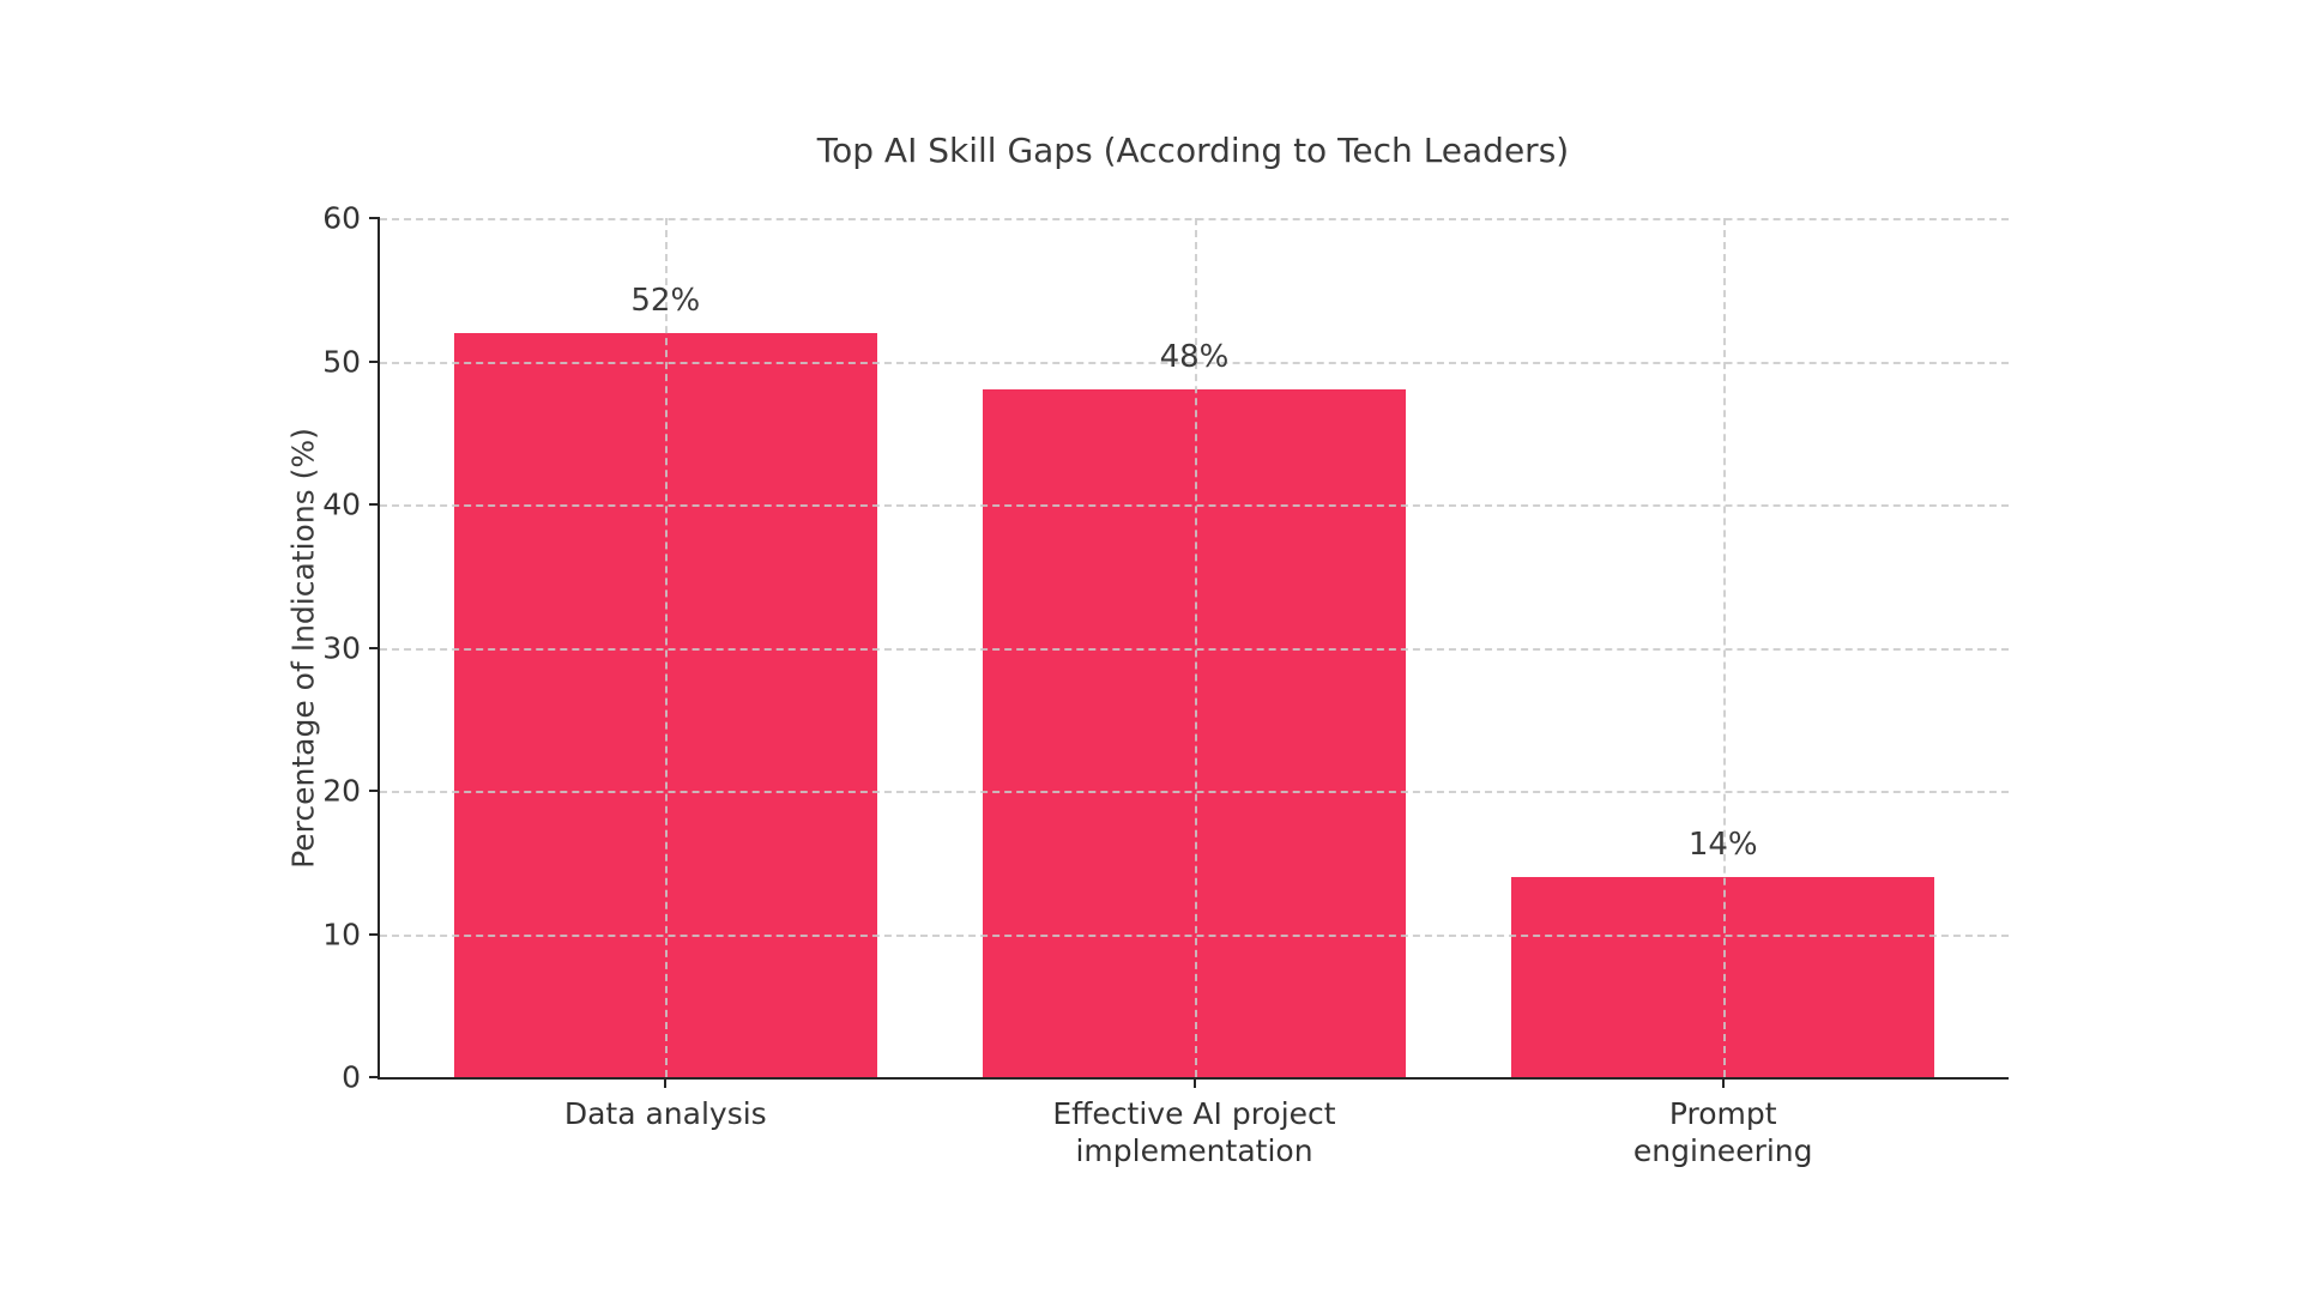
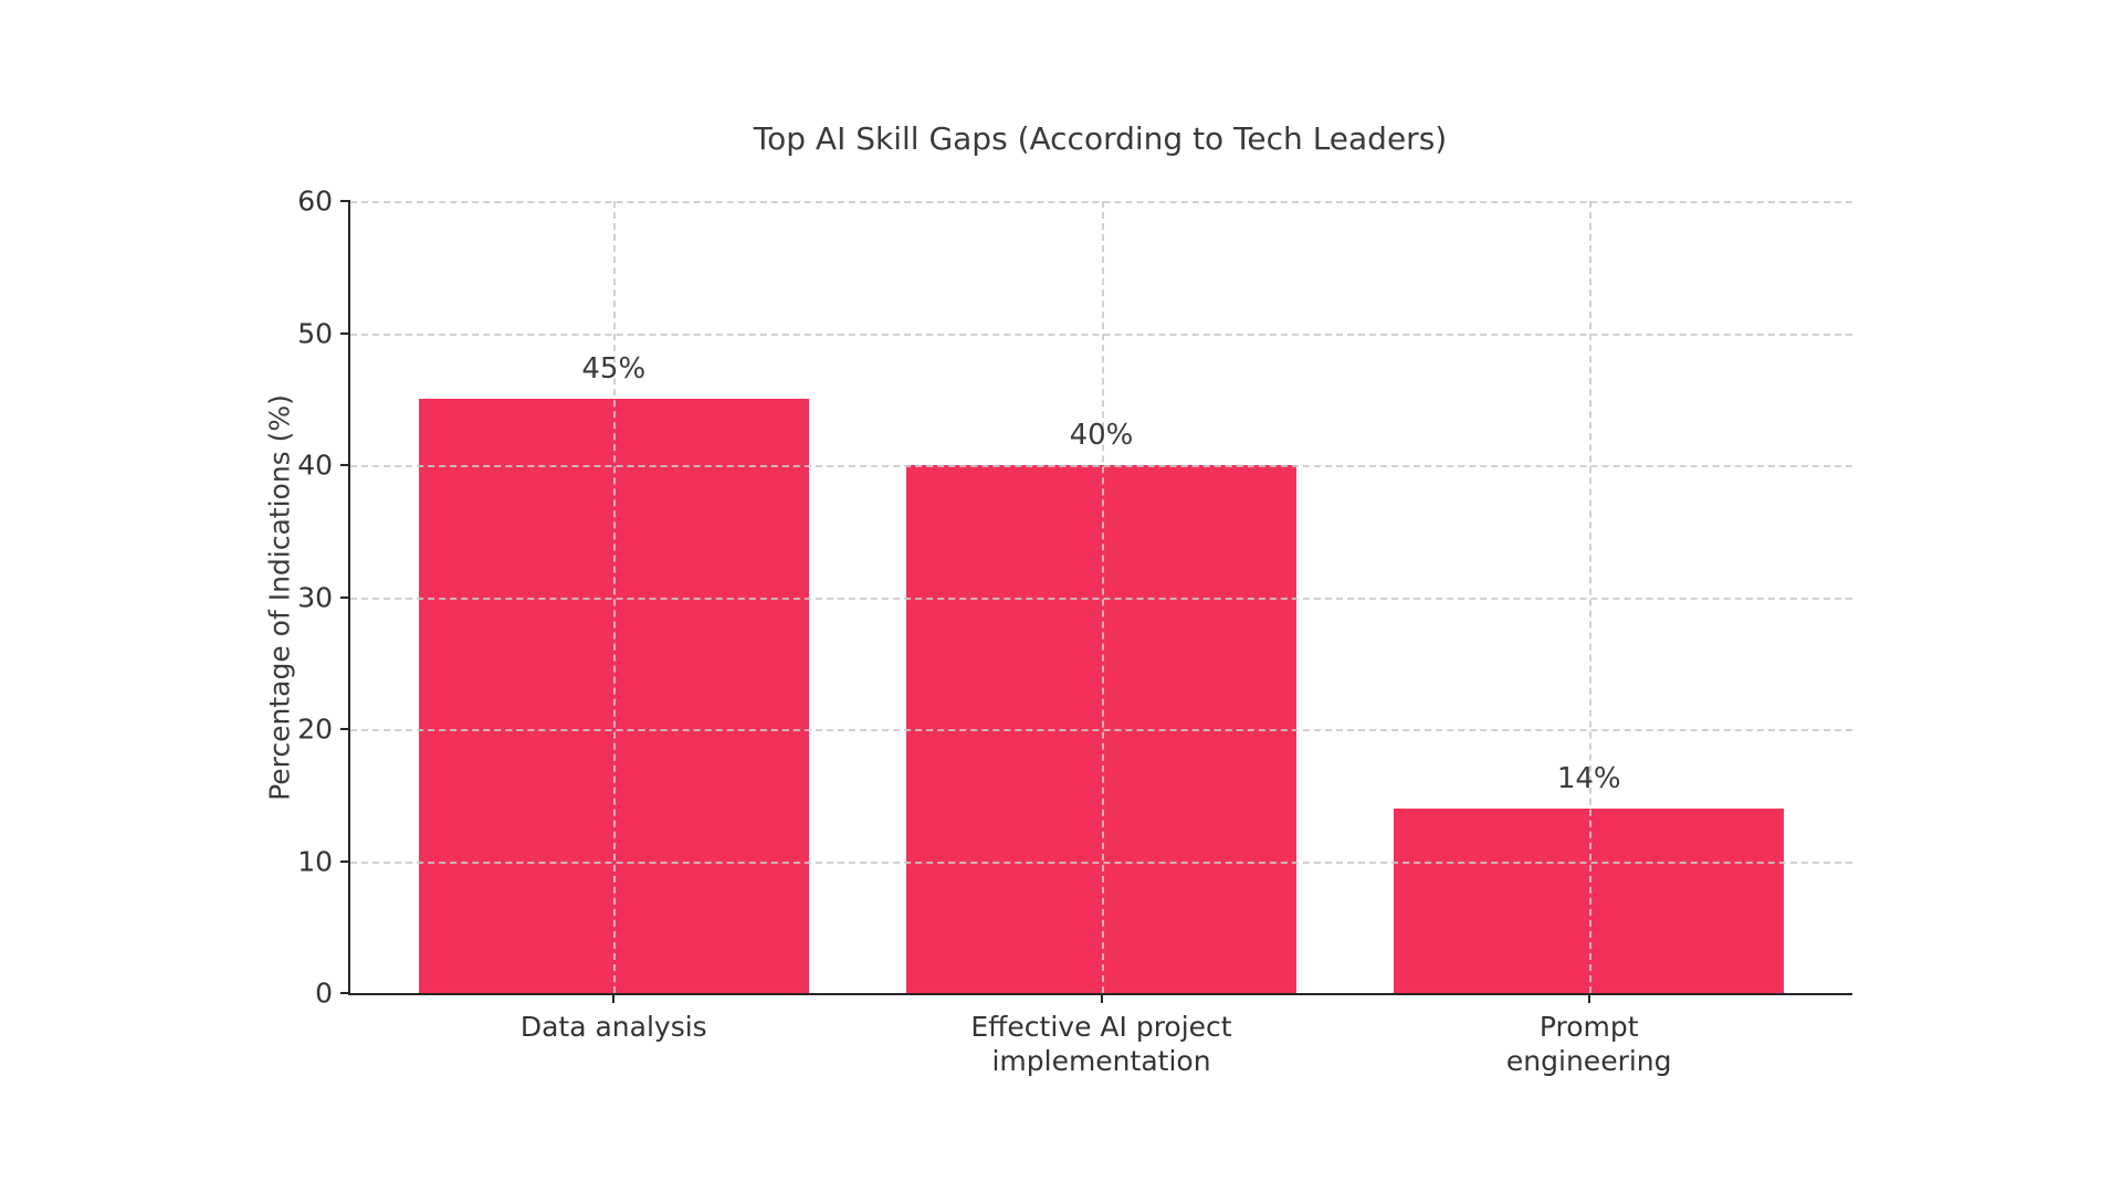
Data analysis: 52% -> 45%
Effective AI project implementation: 48% -> 40%
